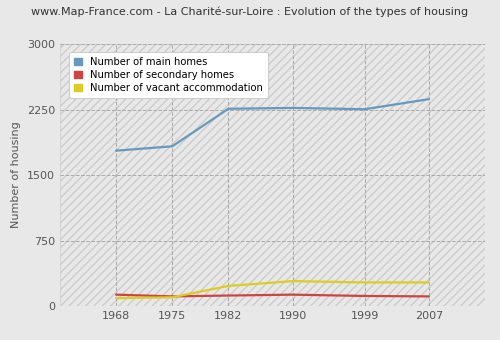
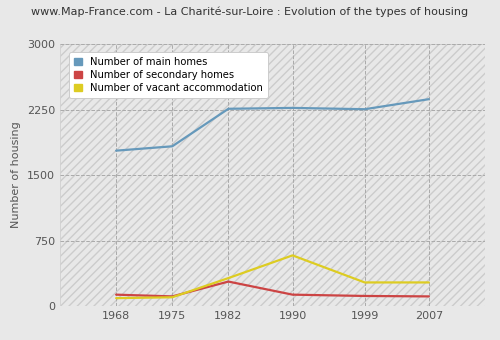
Number of secondary homes/1982: 120 -> 280
Number of vacant accommodation/1982: 230 -> 320
Number of vacant accommodation/1990: 280 -> 580
